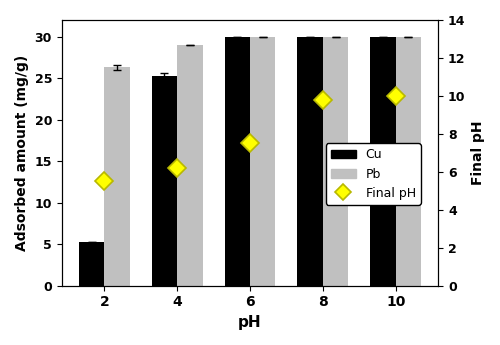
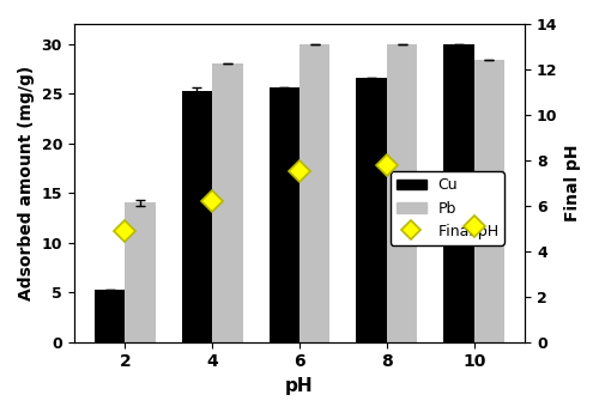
Final pH/2: 5.5 -> 4.9
Pb/2: 26.3 -> 14.0
Pb/4: 29.0 -> 28.0
Cu/6: 30.0 -> 25.6
Cu/8: 30.0 -> 26.6
Final pH/8: 9.8 -> 7.8
Final pH/10: 10.0 -> 5.1
Pb/10: 30.0 -> 28.4
